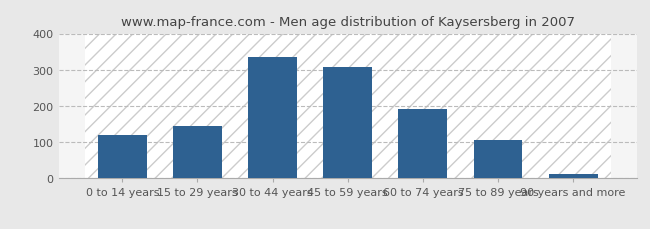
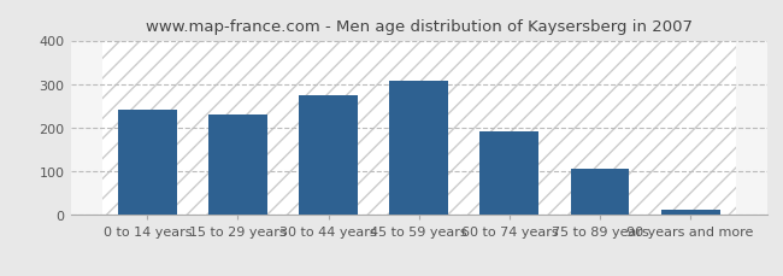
0 to 14 years: 120 -> 242
15 to 29 years: 145 -> 230
30 to 44 years: 335 -> 275
